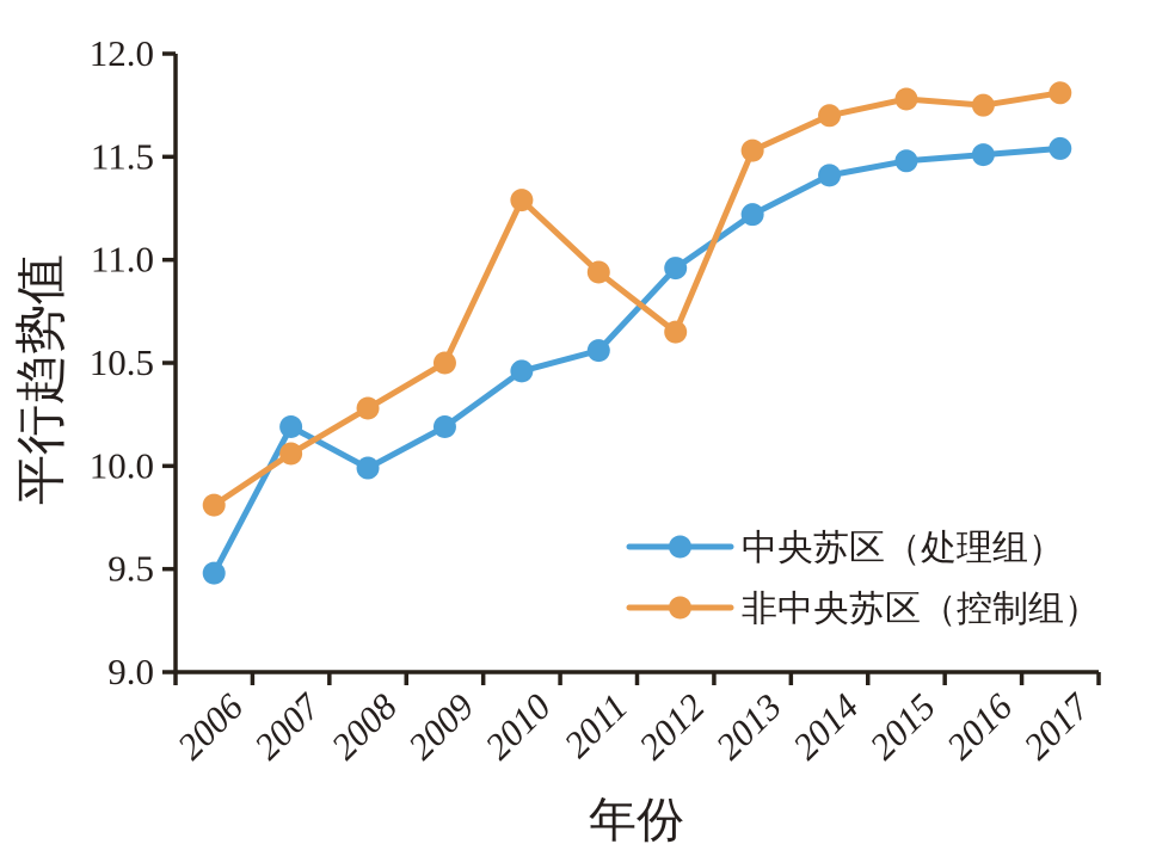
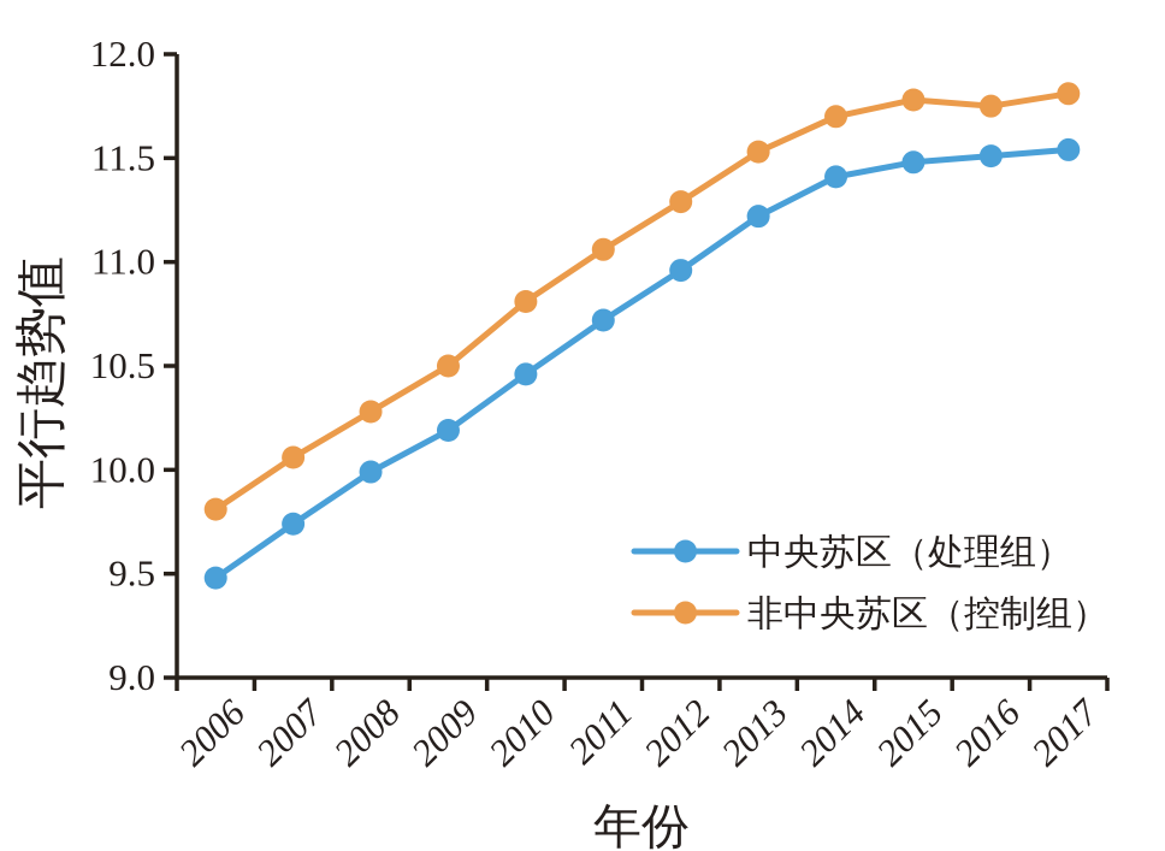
中央苏区（处理组）/2007: 10.19 -> 9.74
非中央苏区（控制组）/2010: 11.29 -> 10.81
中央苏区（处理组）/2011: 10.56 -> 10.72
非中央苏区（控制组）/2011: 10.94 -> 11.06
非中央苏区（控制组）/2012: 10.65 -> 11.29
